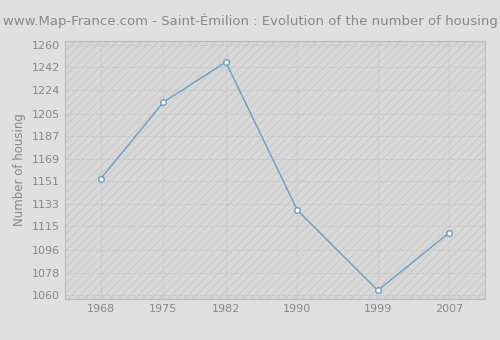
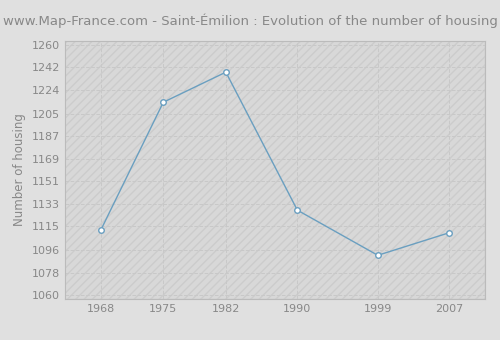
1968: 1153 -> 1112
1982: 1246 -> 1238
1999: 1064 -> 1092
